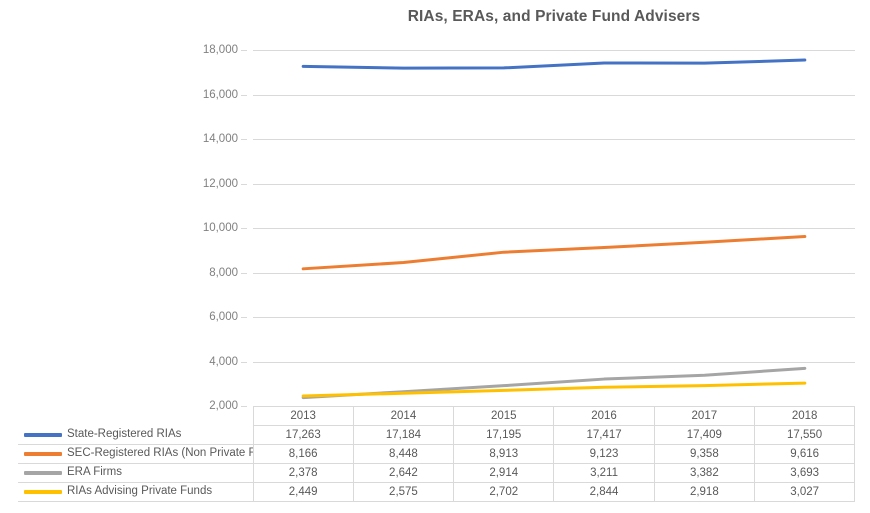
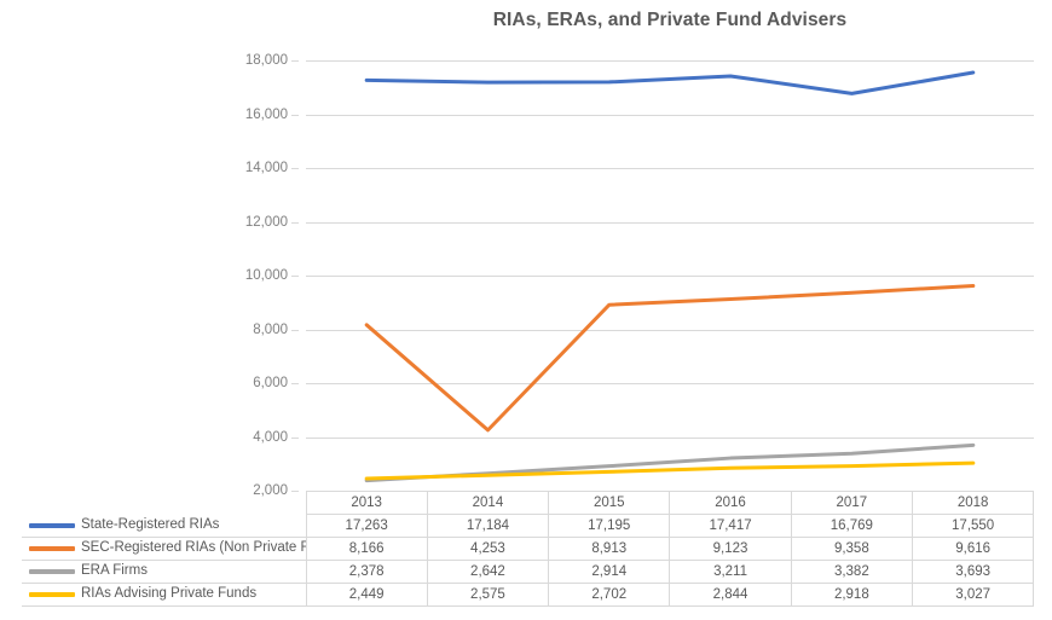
SEC-Registered RIAs (Non Private Funds)/2014: 8,448 -> 4,253
State-Registered RIAs/2017: 17,409 -> 16,769
